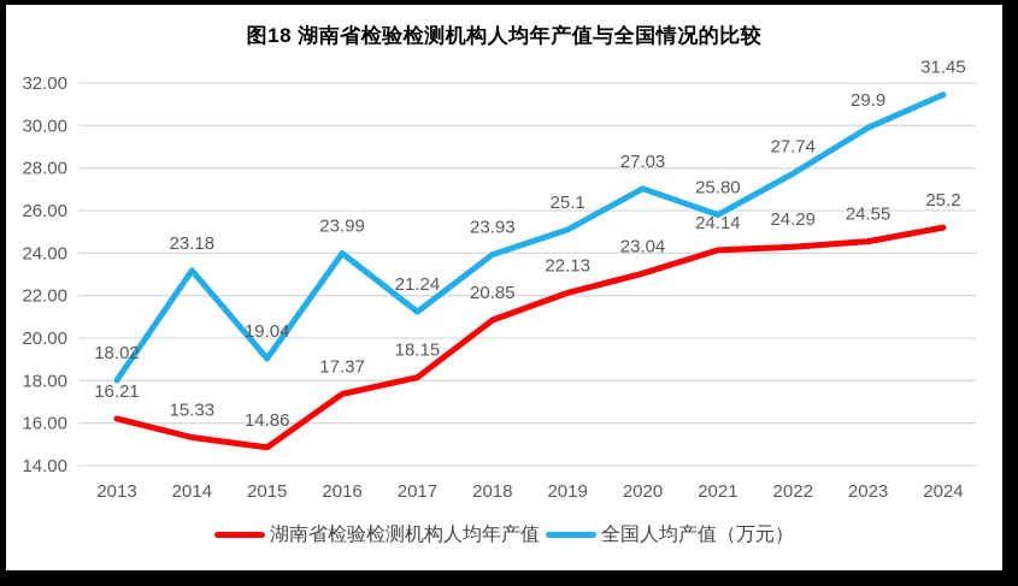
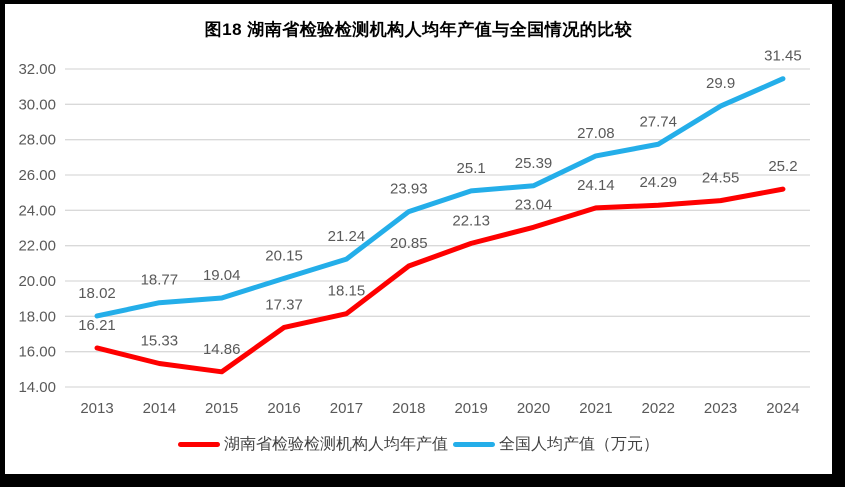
全国人均产值（万元）/2014: 23.18 -> 18.77
全国人均产值（万元）/2016: 23.99 -> 20.15
全国人均产值（万元）/2020: 27.03 -> 25.39
全国人均产值（万元）/2021: 25.80 -> 27.08
